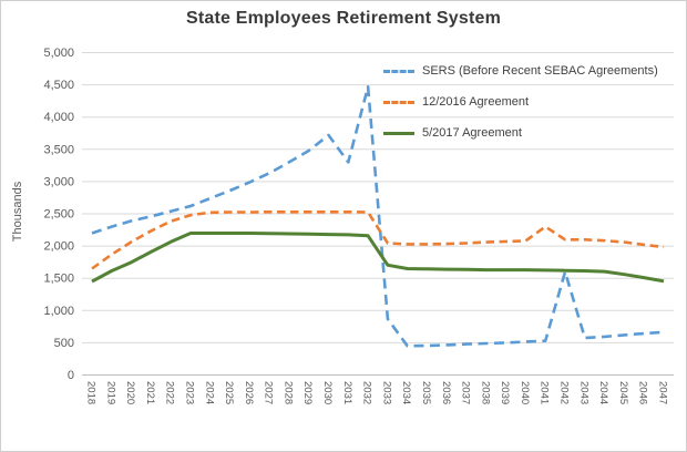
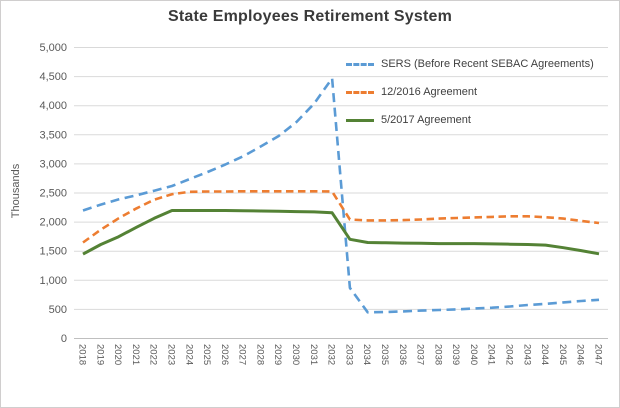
SERS (Before Recent SEBAC Agreements)/2031: 3300 -> 4000
12/2016 Agreement/2041: 2300 -> 2100
SERS (Before Recent SEBAC Agreements)/2042: 1600 -> 600
